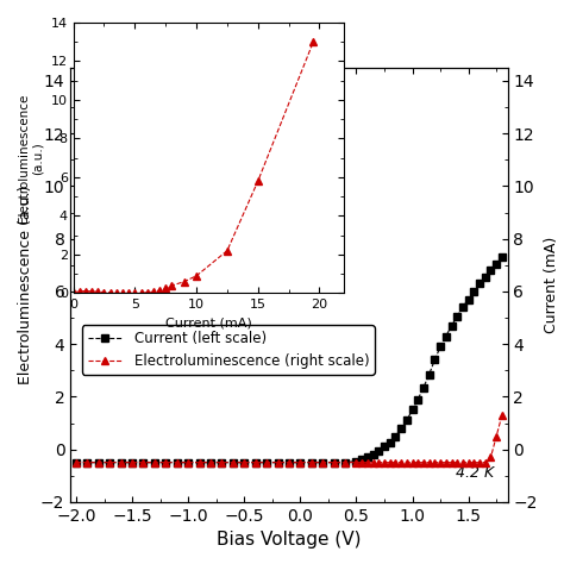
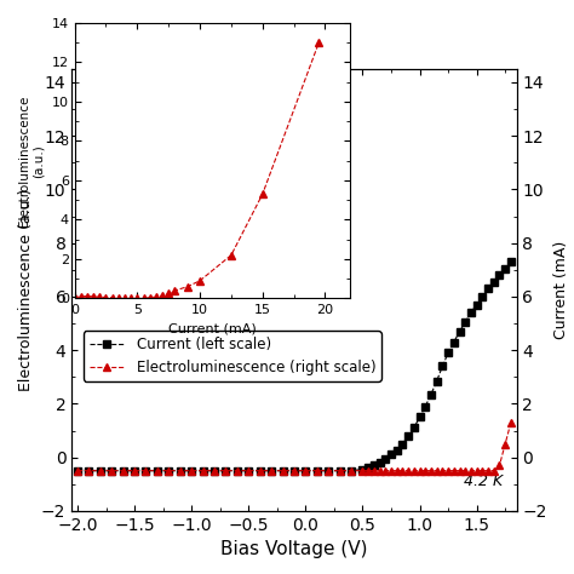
15: 5.8 -> 5.3
